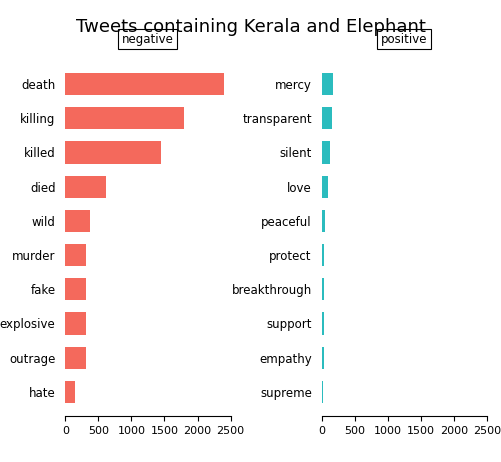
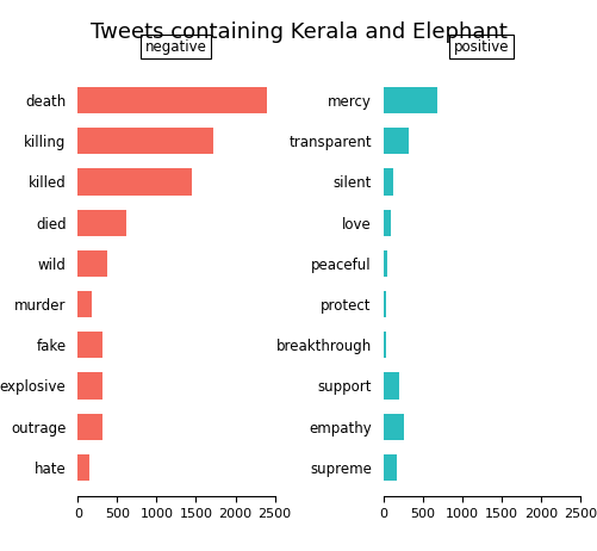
killing: 1800 -> 1720
murder: 310 -> 180
mercy: 180 -> 680
transparent: 160 -> 320
support: 40 -> 200
empathy: 30 -> 260
supreme: 20 -> 180
